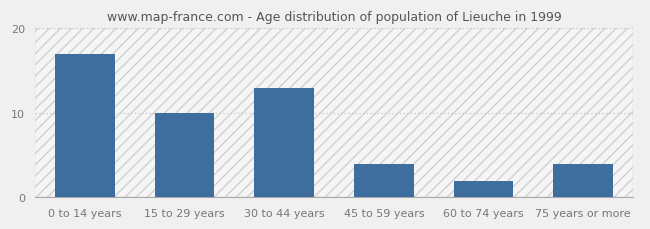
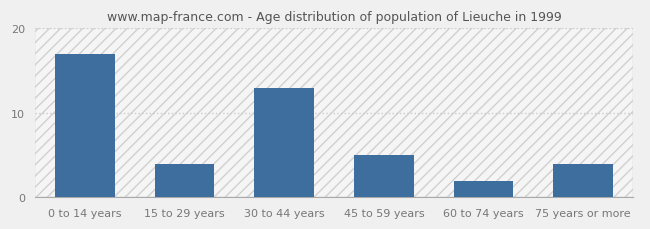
15 to 29 years: 10 -> 4
45 to 59 years: 4 -> 5
